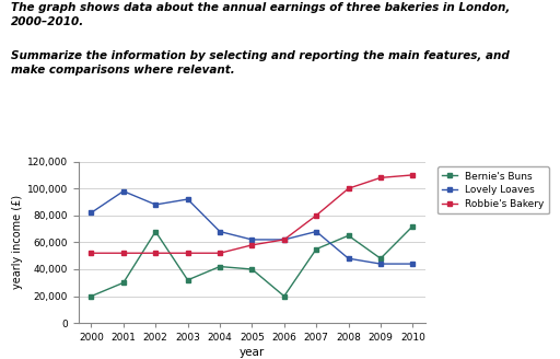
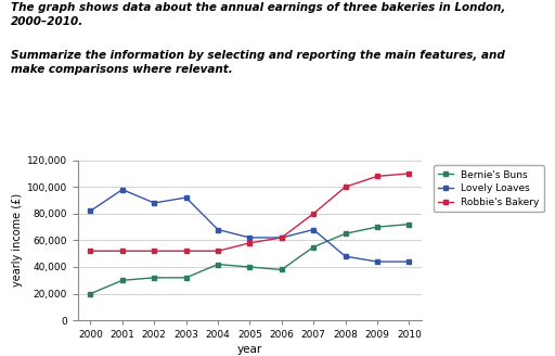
Bernie's Buns/2002: 68,000 -> 32,000
Bernie's Buns/2006: 20,000 -> 38,000
Bernie's Buns/2009: 48,000 -> 70,000
